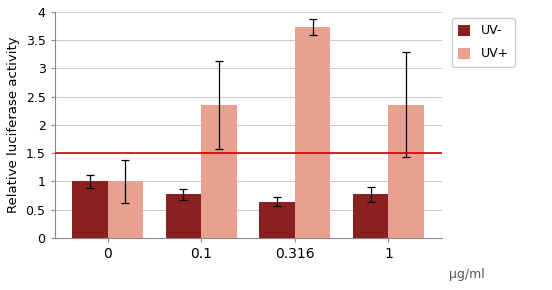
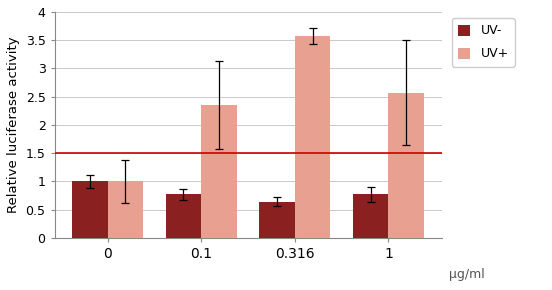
UV+/0.316: 3.74 -> 3.57
UV+/1: 2.36 -> 2.57
